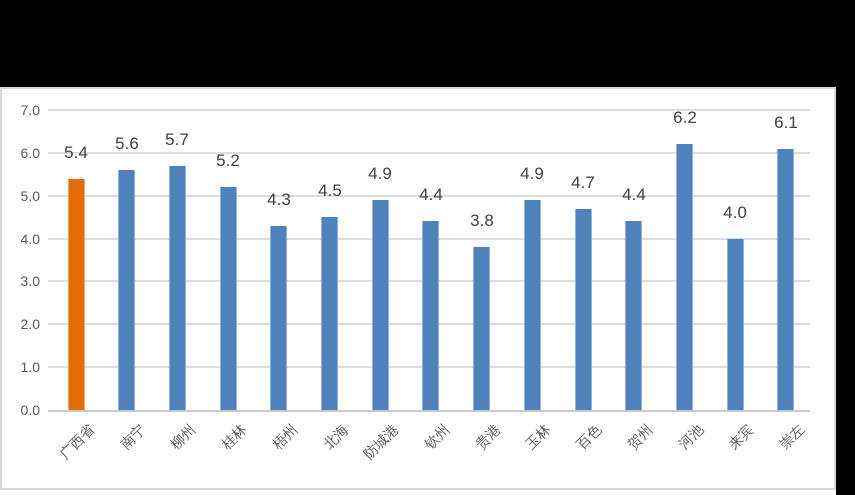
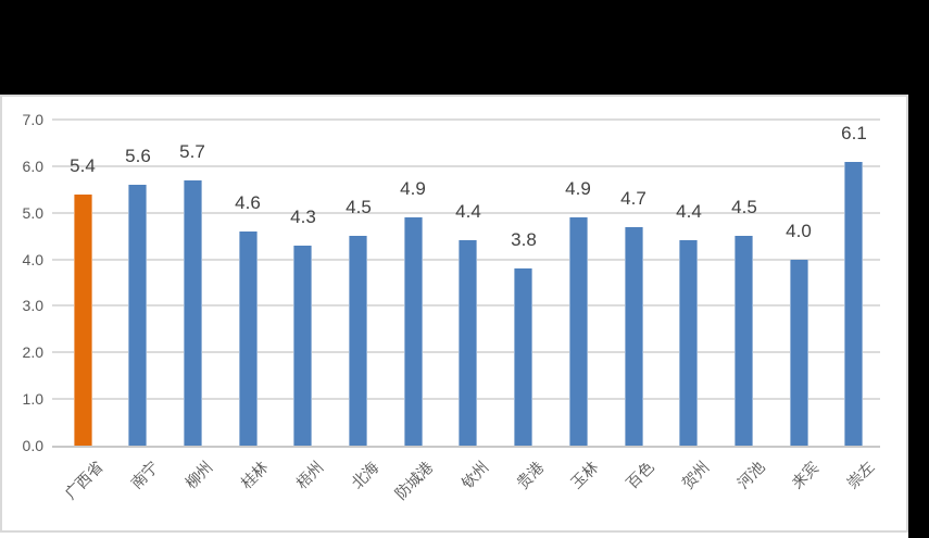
桂林: 5.2 -> 4.6
河池: 6.2 -> 4.5
